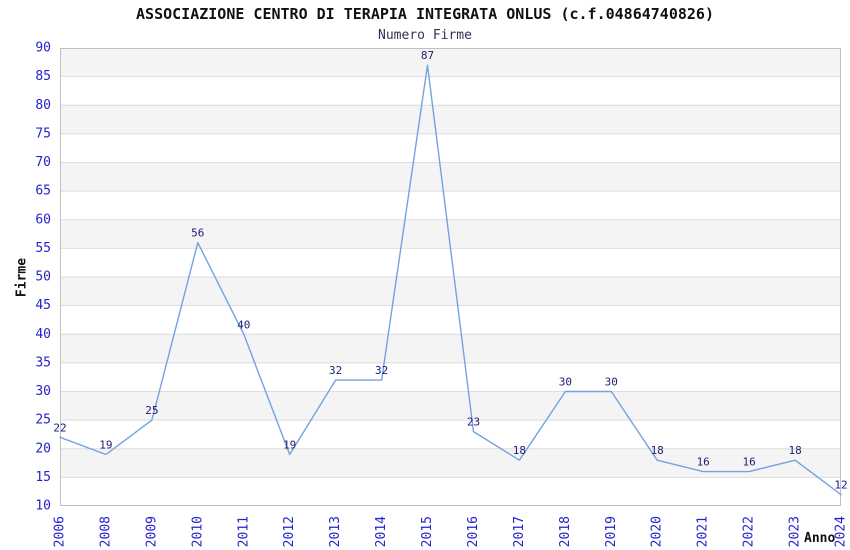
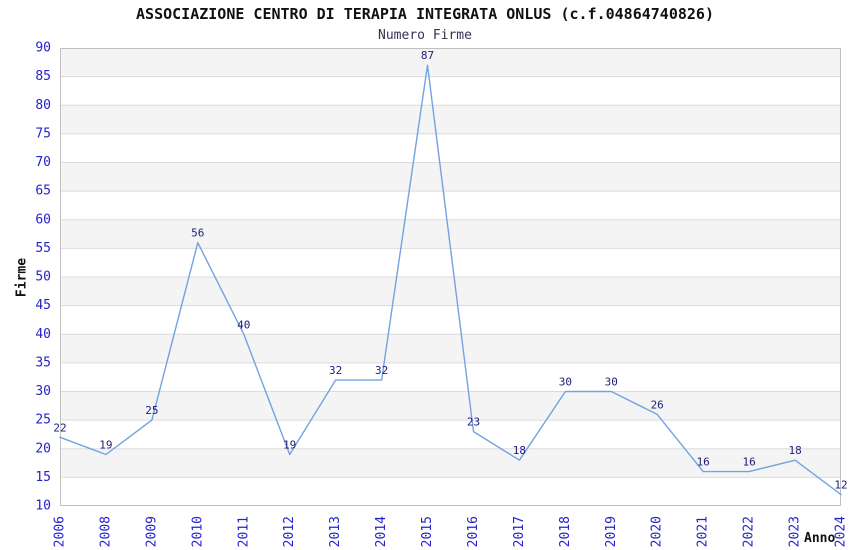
2020: 18 -> 26
